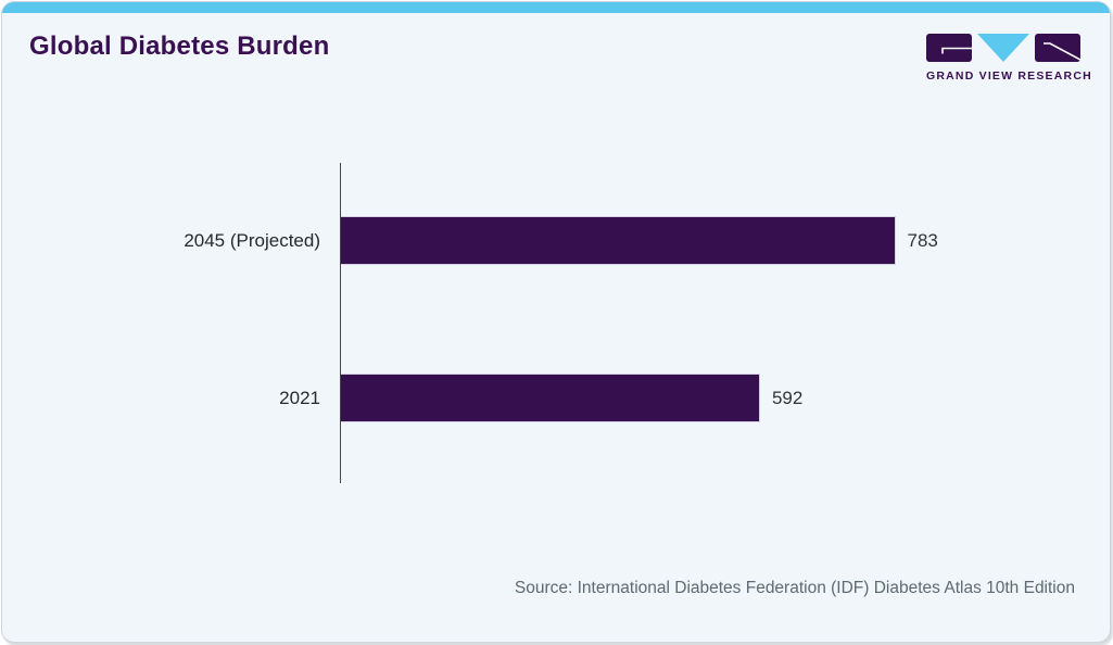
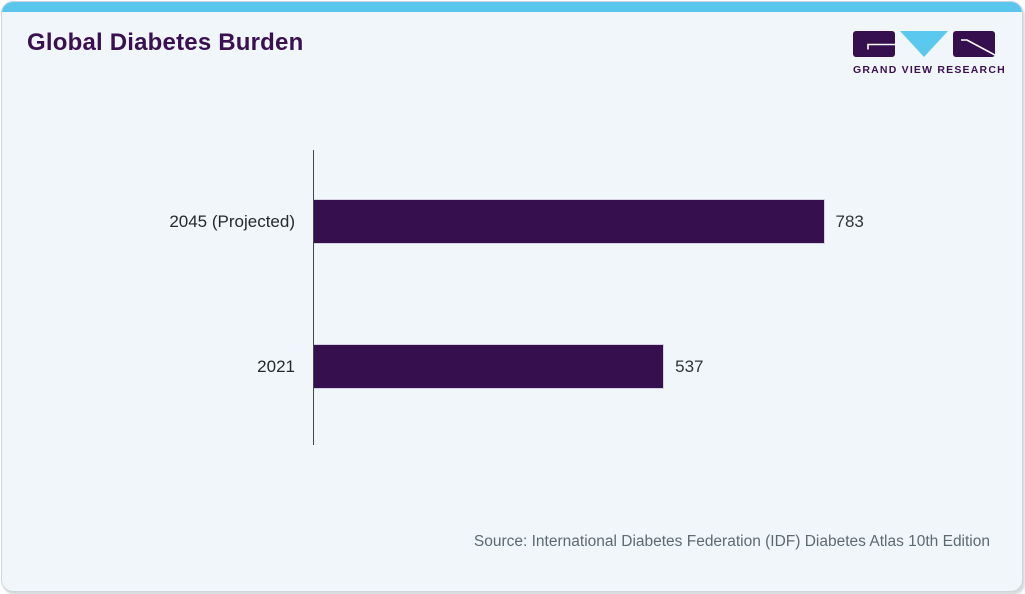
2021: 592 -> 537
